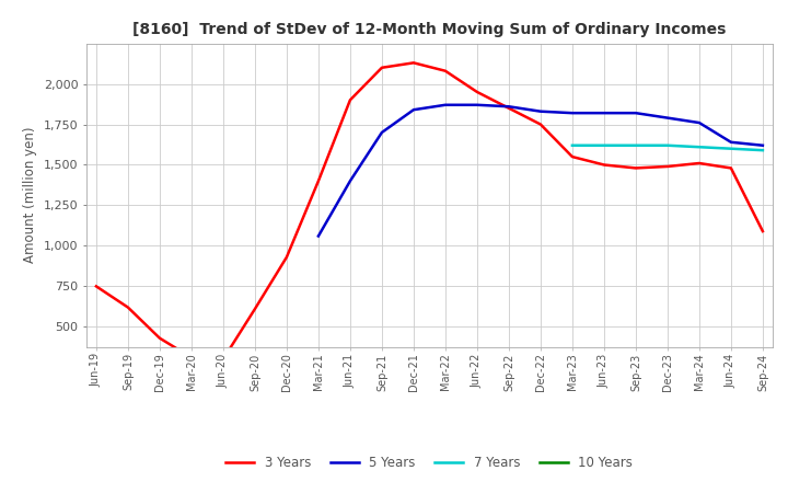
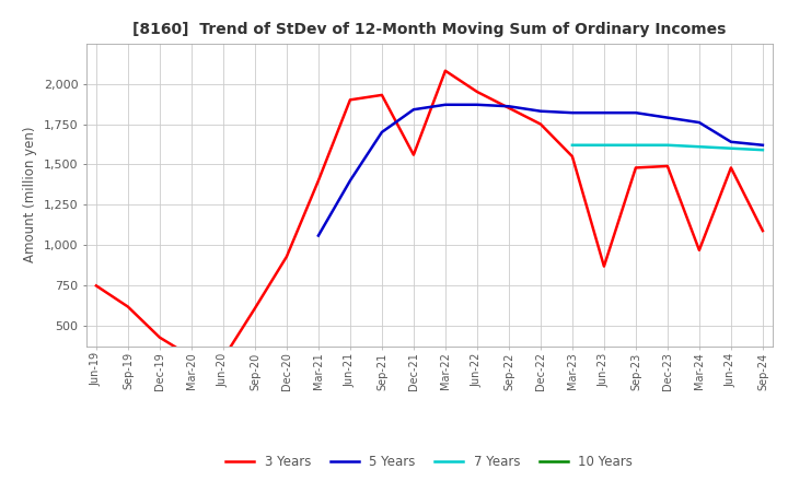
3 Years/Sep-21: 2,100 -> 1,930
3 Years/Dec-21: 2,130 -> 1,560
3 Years/Jun-23: 1,500 -> 870
3 Years/Mar-24: 1,510 -> 970
